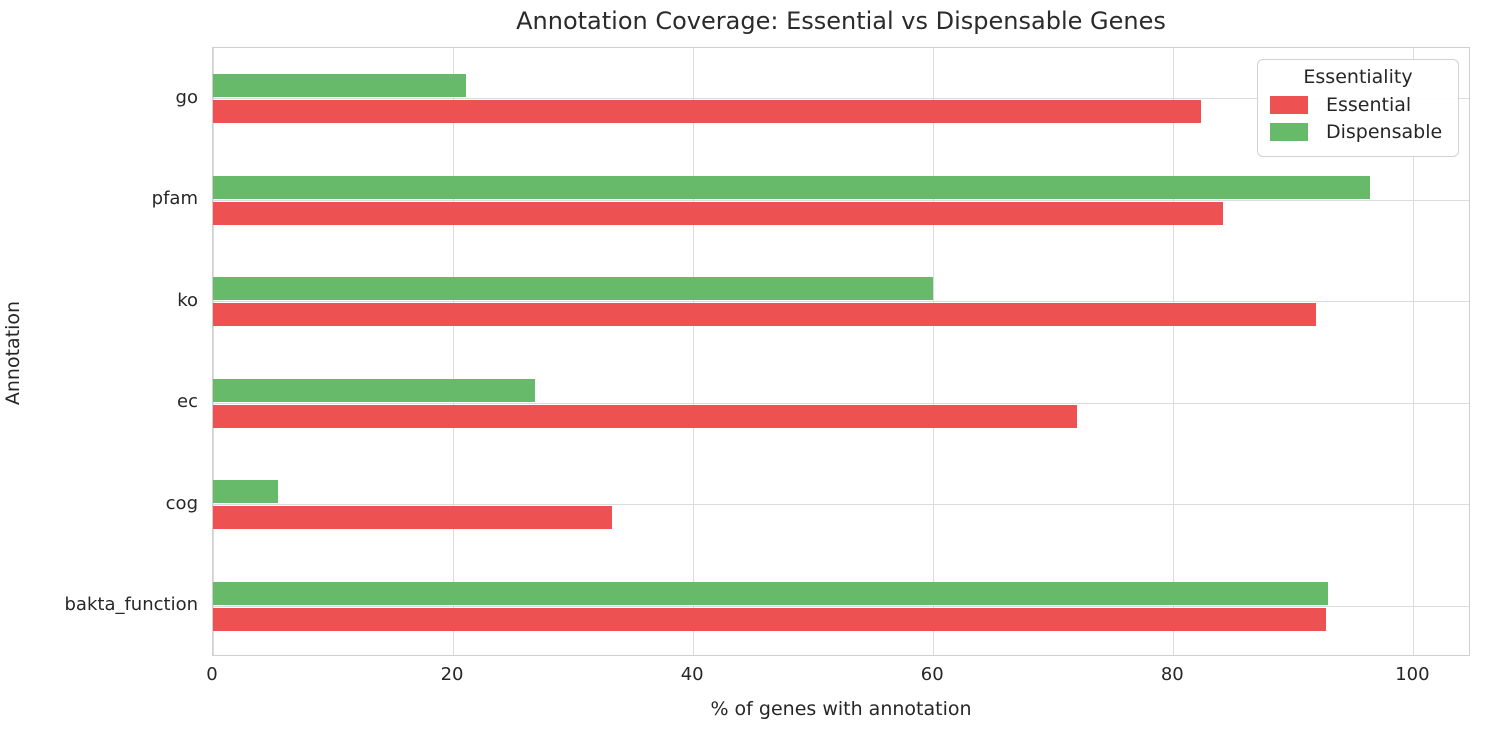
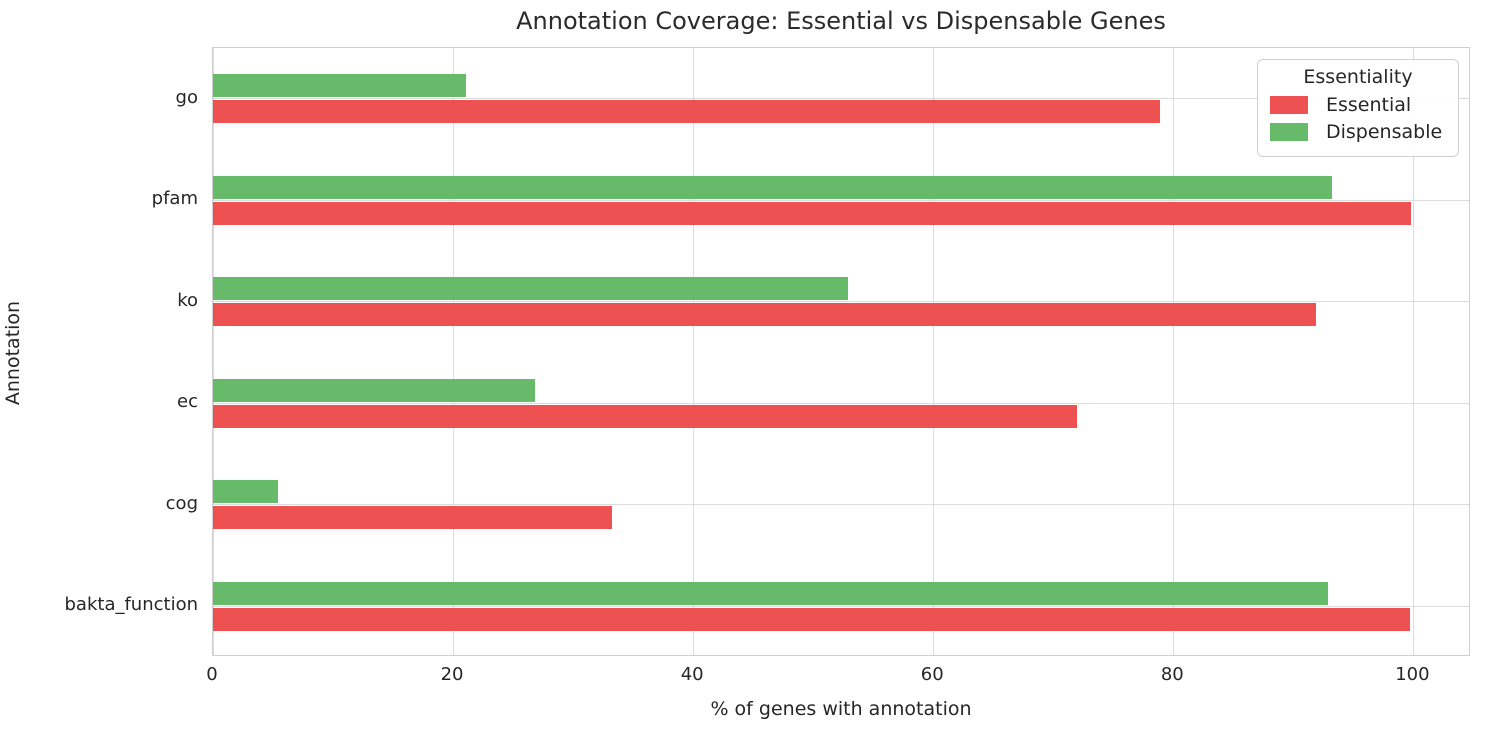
Essential/go: 82.3 -> 78.9
Essential/pfam: 84.1 -> 99.8
Dispensable/pfam: 96.4 -> 93.2
Dispensable/ko: 60.0 -> 52.9
Essential/bakta_function: 92.7 -> 99.7
